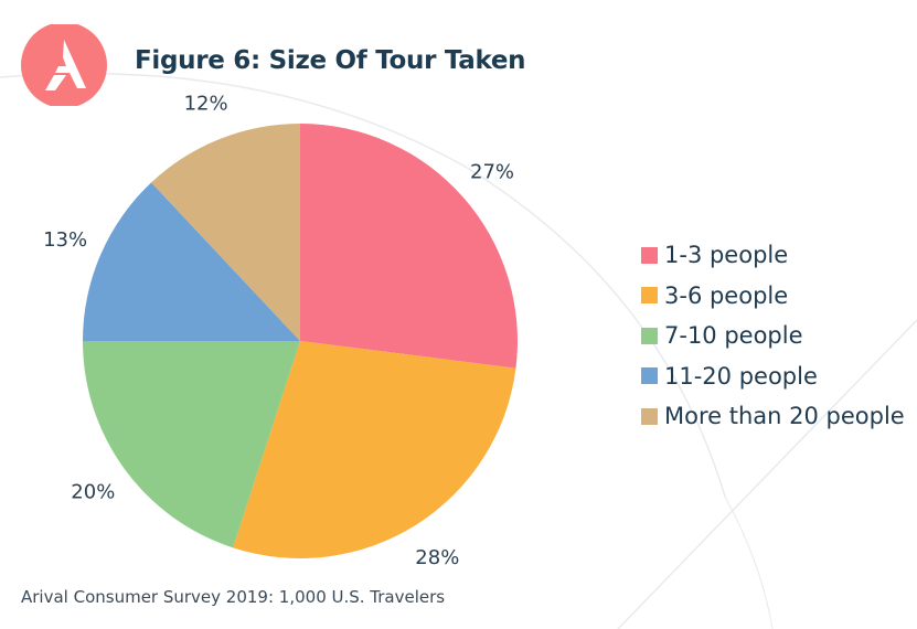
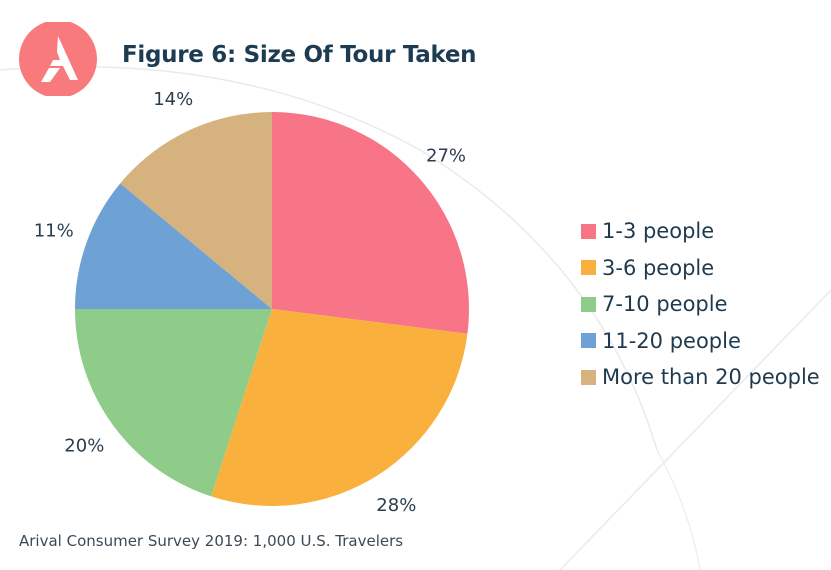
11-20 people: 13% -> 11%
More than 20 people: 12% -> 14%
